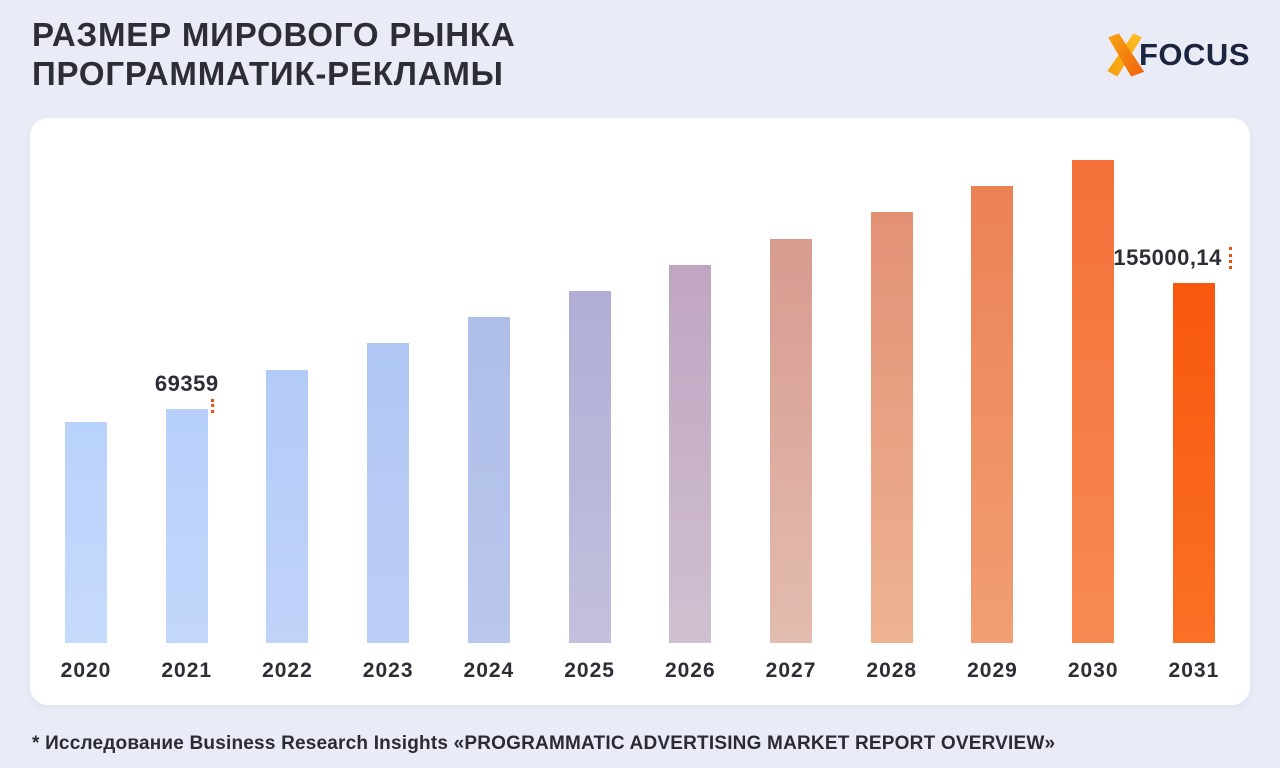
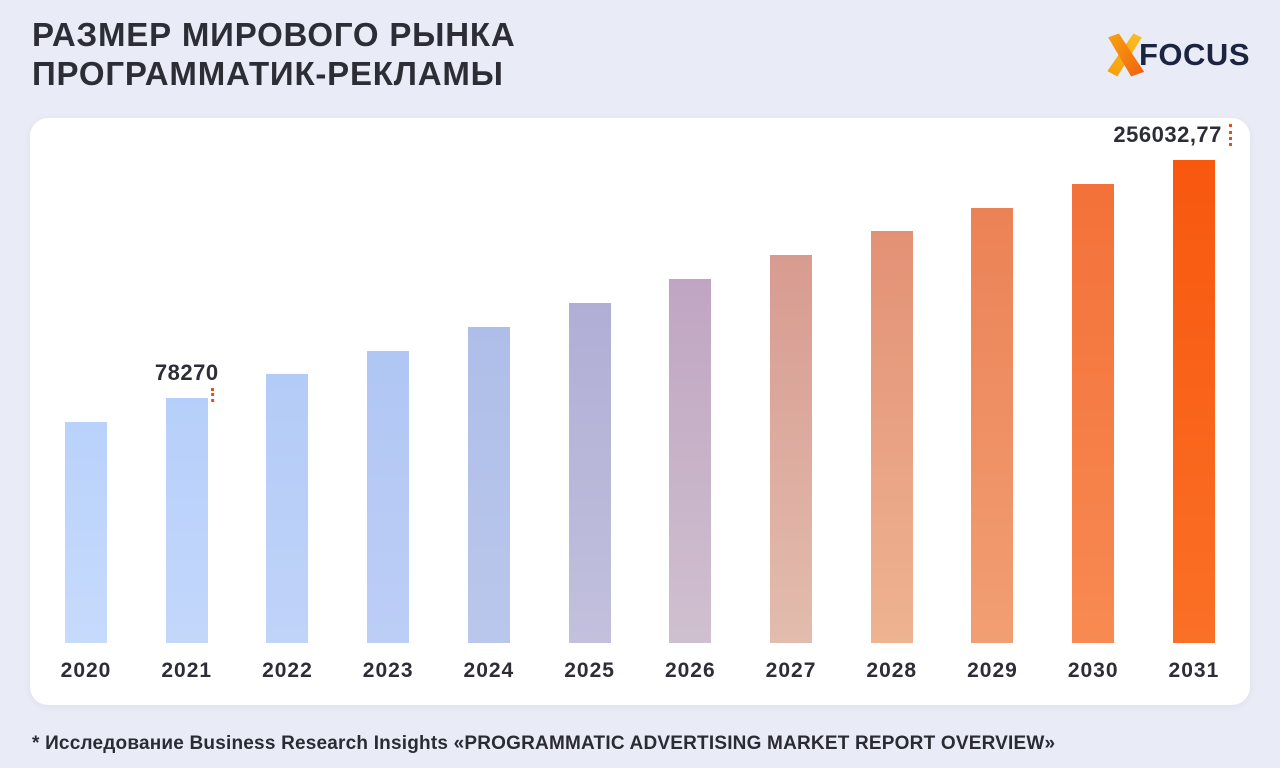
2021: 69359 -> 78270
2031: 155000,14 -> 256032,77
